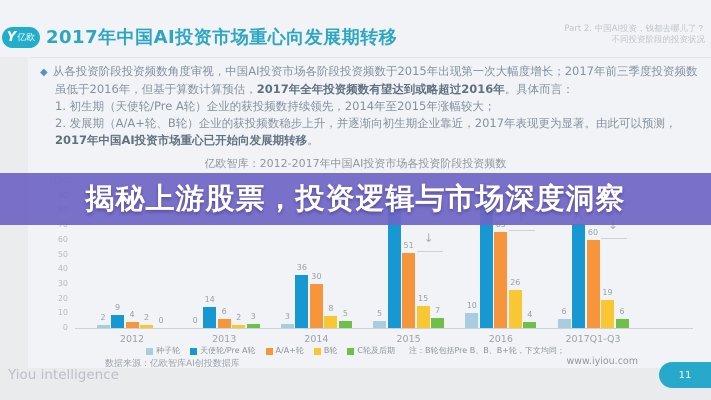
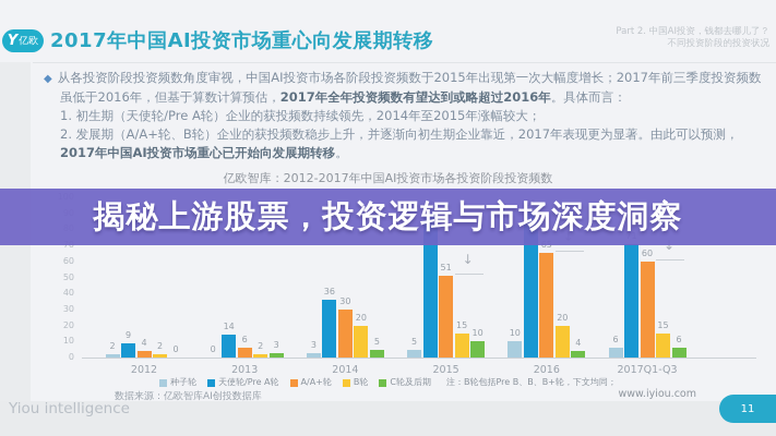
B轮/2014: 8 -> 20
C轮及后期/2015: 7 -> 10
B轮/2016: 26 -> 20
B轮/2017Q1-Q3: 19 -> 15
